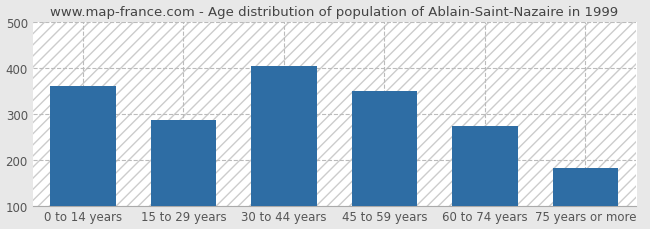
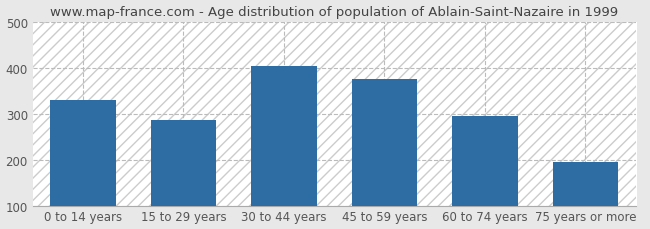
0 to 14 years: 360 -> 330
45 to 59 years: 350 -> 375
60 to 74 years: 272 -> 295
75 years or more: 182 -> 195
